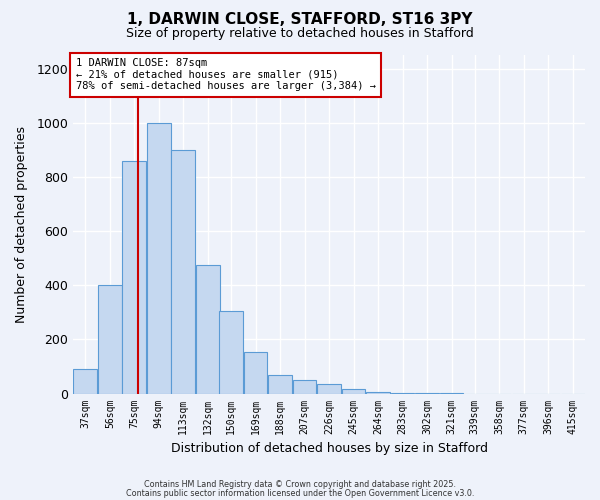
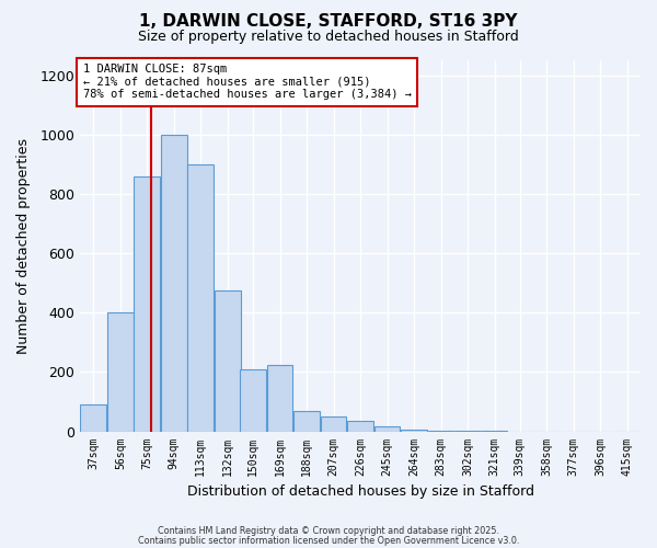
150sqm: 305 -> 210
169sqm: 155 -> 225
